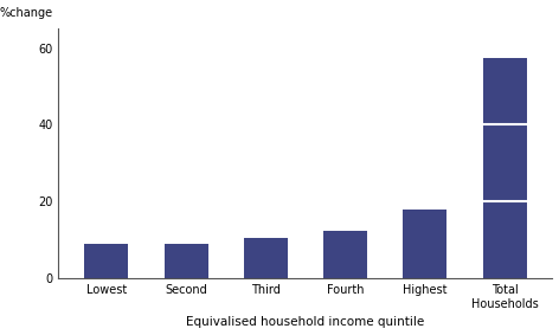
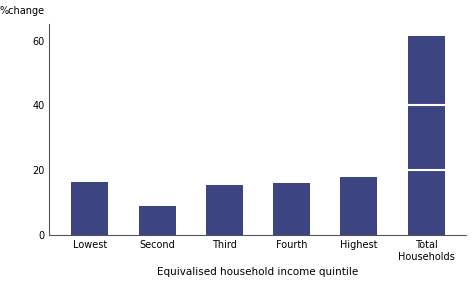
Lowest: 9.0 -> 16.5
Third: 10.5 -> 15.5
Fourth: 12.5 -> 16.0
Total Households: 57.5 -> 61.5
